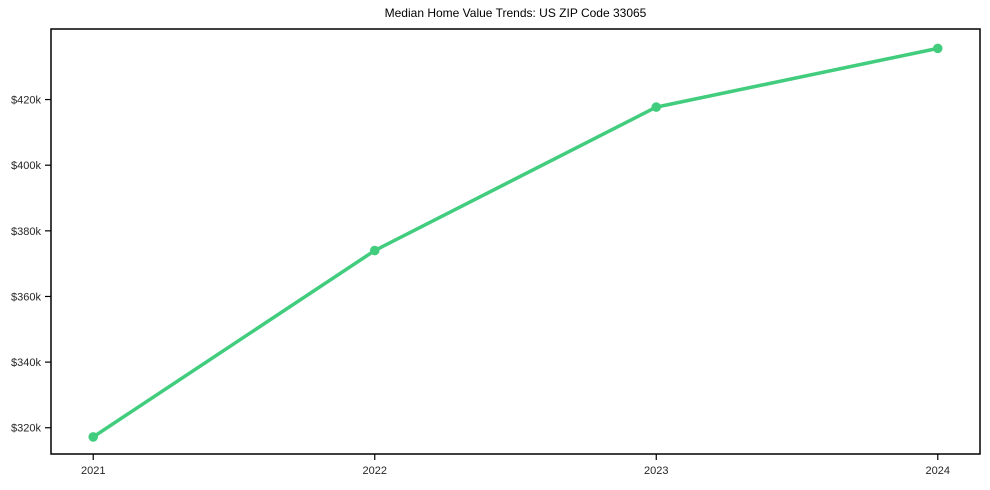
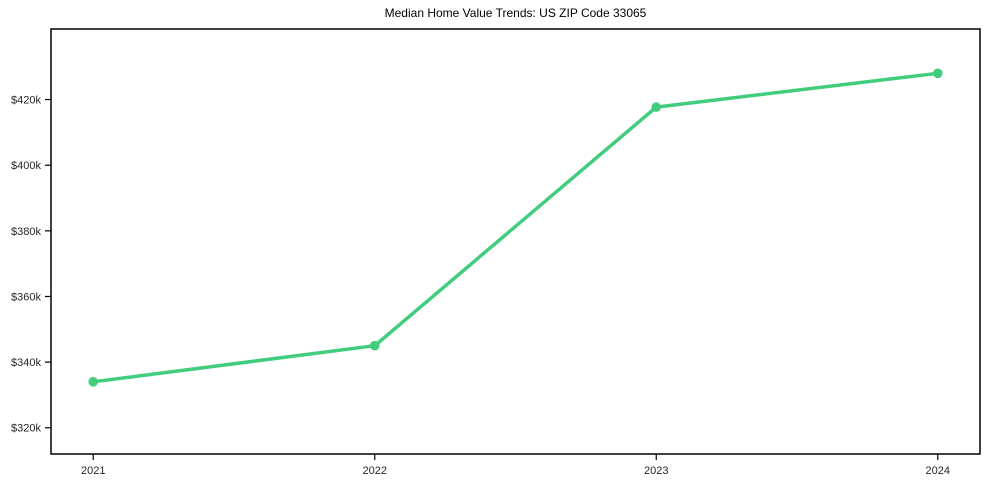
2021: $317k -> $334k
2022: $374k -> $345k
2024: $436k -> $428k
